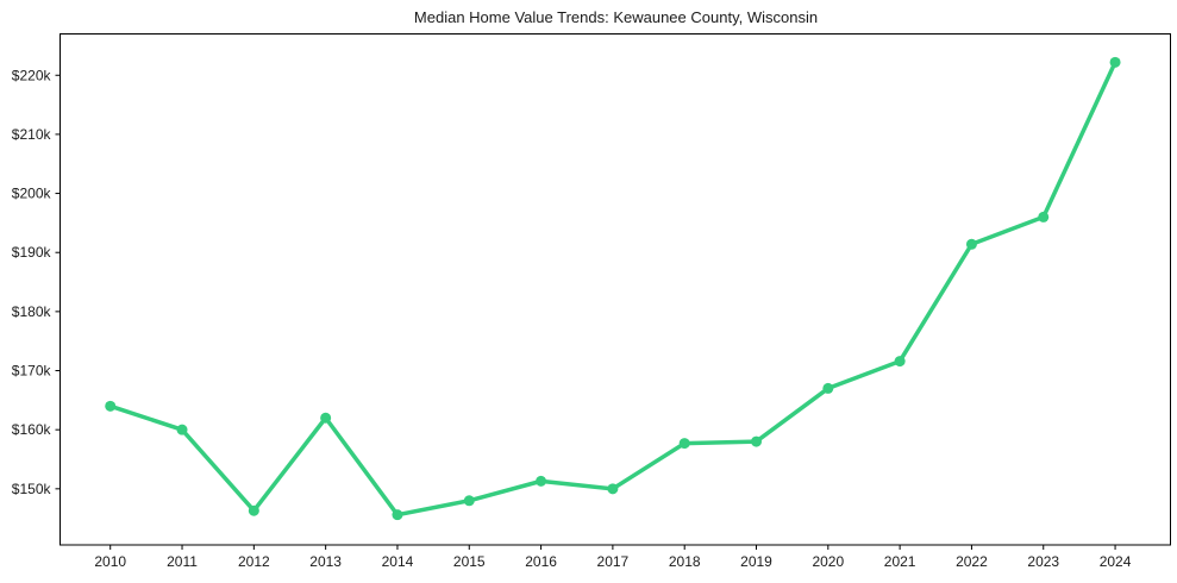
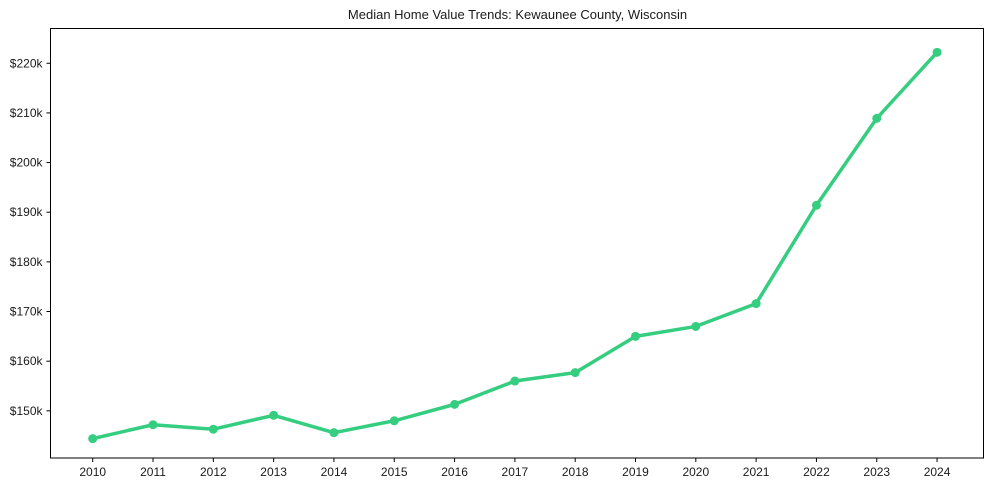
2010: $164k -> $144k
2011: $160k -> $147k
2013: $162k -> $149k
2017: $150k -> $156k
2019: $158k -> $165k
2023: $196k -> $209k
